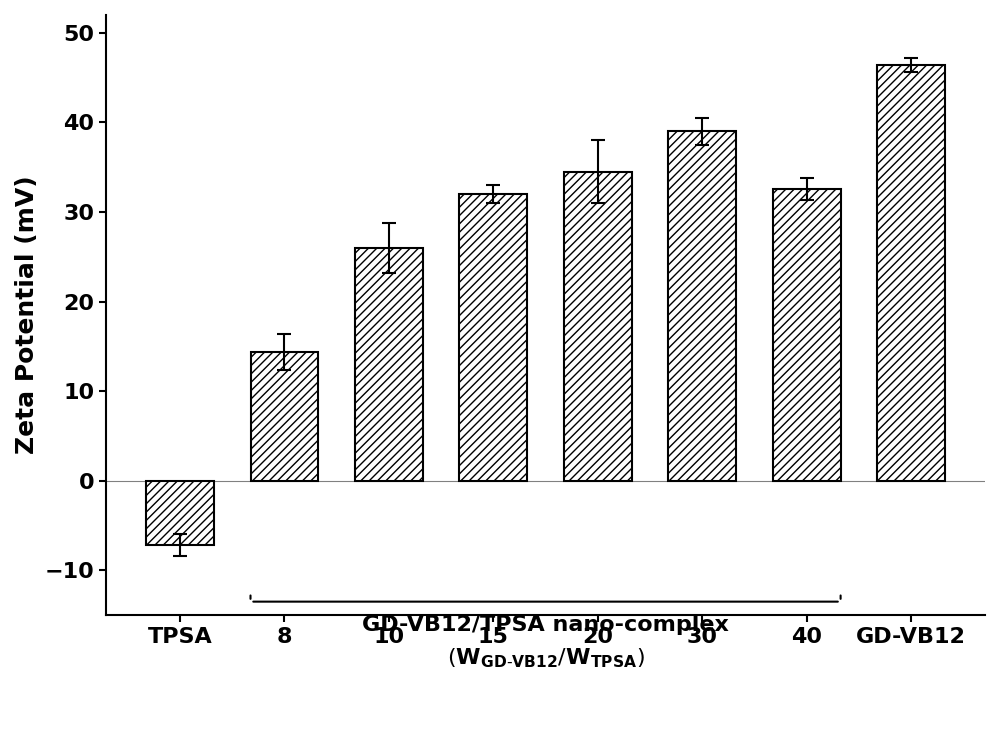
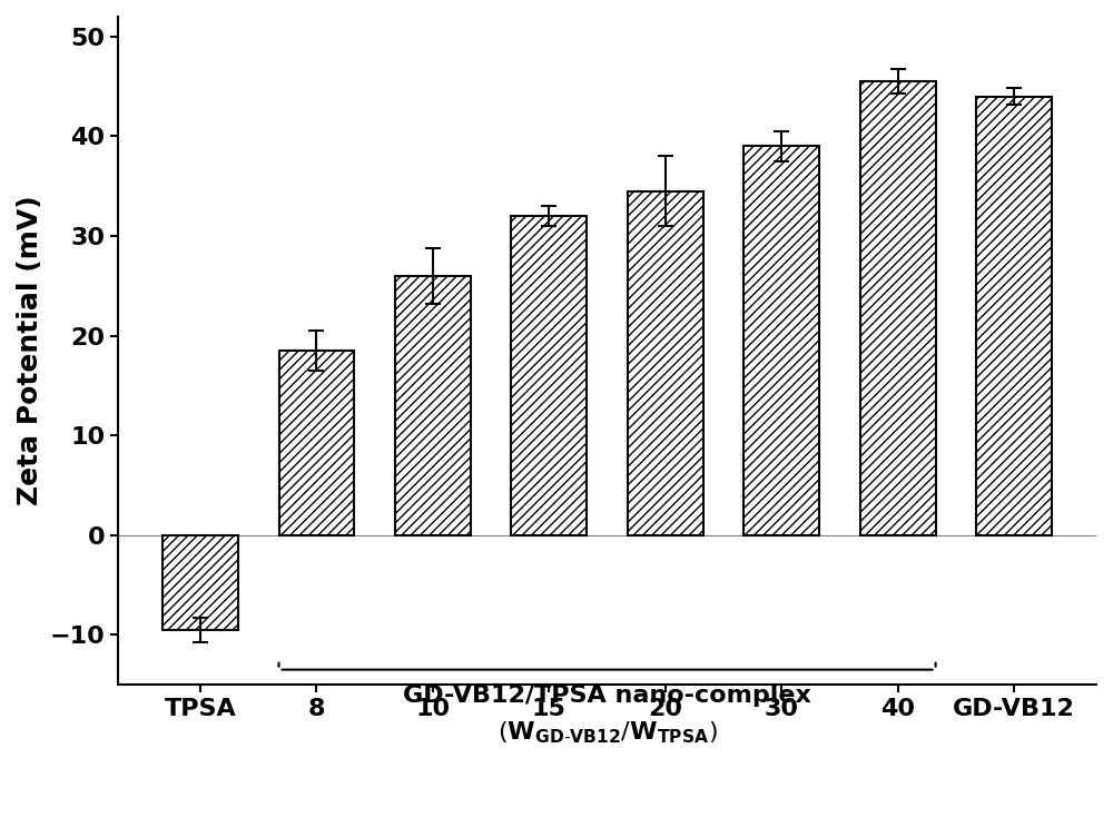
TPSA: -7.2 -> -9.5
8: 14.4 -> 18.5
40: 32.6 -> 45.5
GD-VB12: 46.4 -> 44.0
